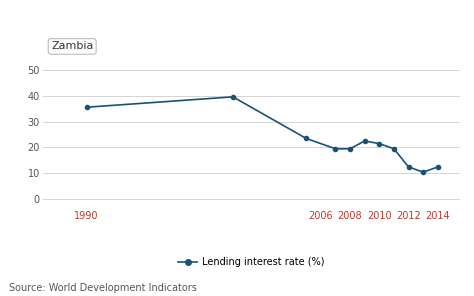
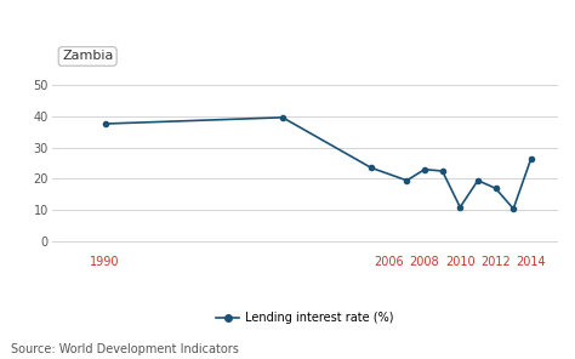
1990: 35.5 -> 37.5
2008: 19.5 -> 23.0
2010: 21.5 -> 11.0
2012: 12.5 -> 17.0
2014: 12.5 -> 26.5
